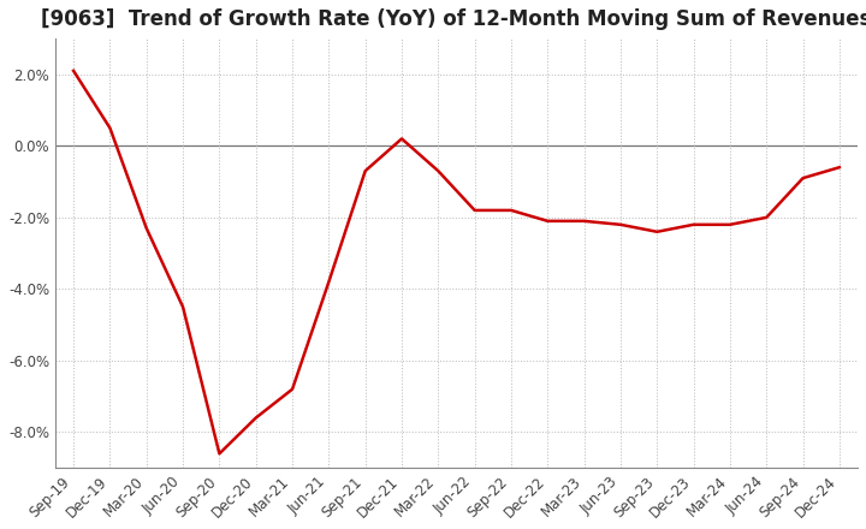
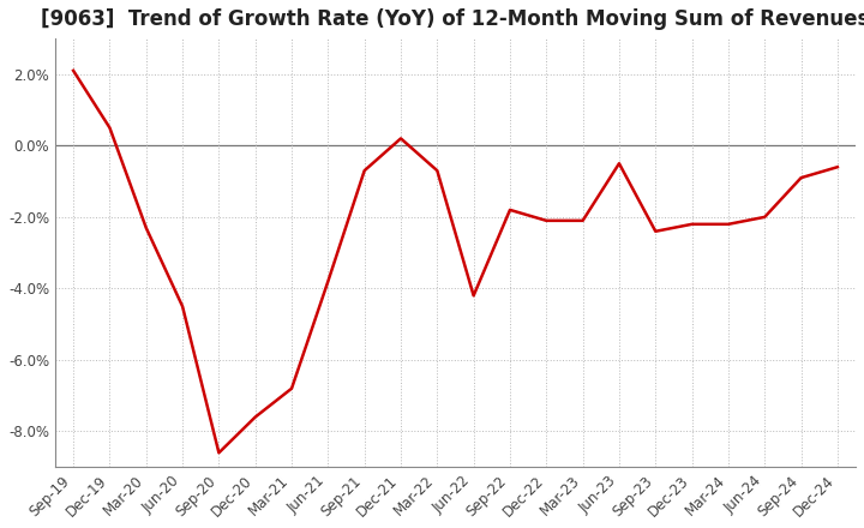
Jun-22: -1.8% -> -4.2%
Jun-23: -2.2% -> -0.5%
